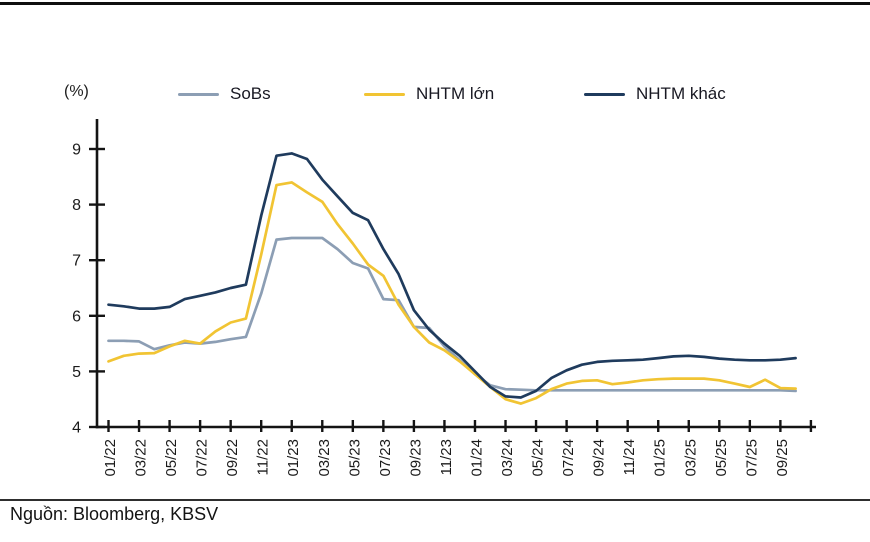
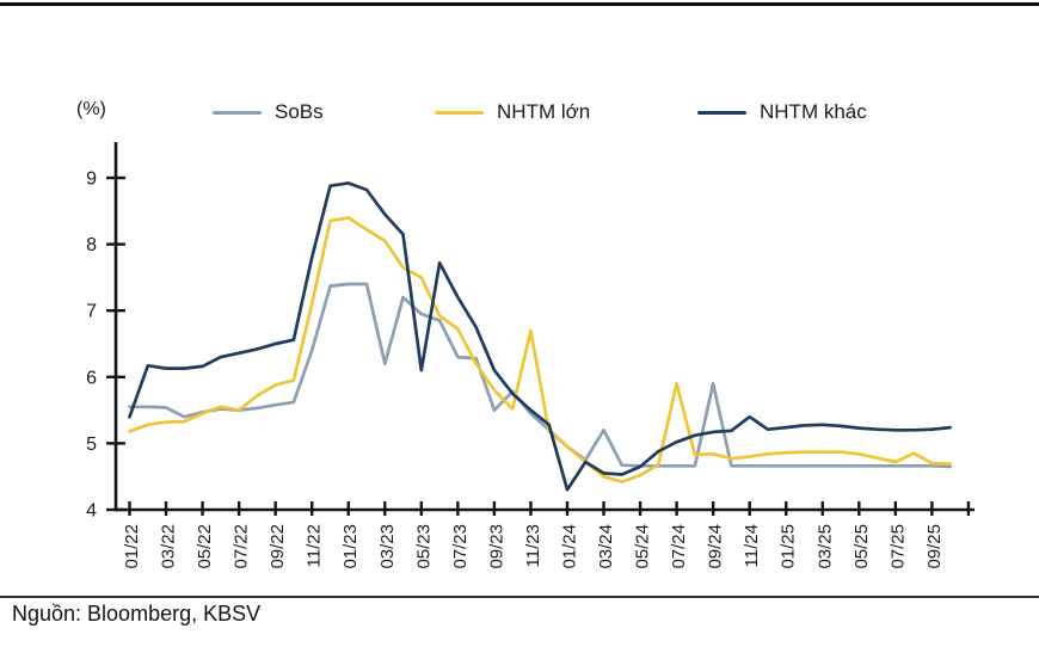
NHTM khác/01/22: 6.2 -> 5.4
SoBs/03/23: 7.4 -> 6.2
NHTM lớn/05/23: 7.3 -> 7.5
NHTM khác/05/23: 7.8 -> 6.1
SoBs/09/23: 5.8 -> 5.5
NHTM lớn/11/23: 5.4 -> 6.7
NHTM khác/01/24: 5.0 -> 4.3
SoBs/03/24: 4.7 -> 5.2
NHTM lớn/07/24: 4.8 -> 5.9
SoBs/09/24: 4.7 -> 5.9
NHTM khác/11/24: 5.2 -> 5.4
